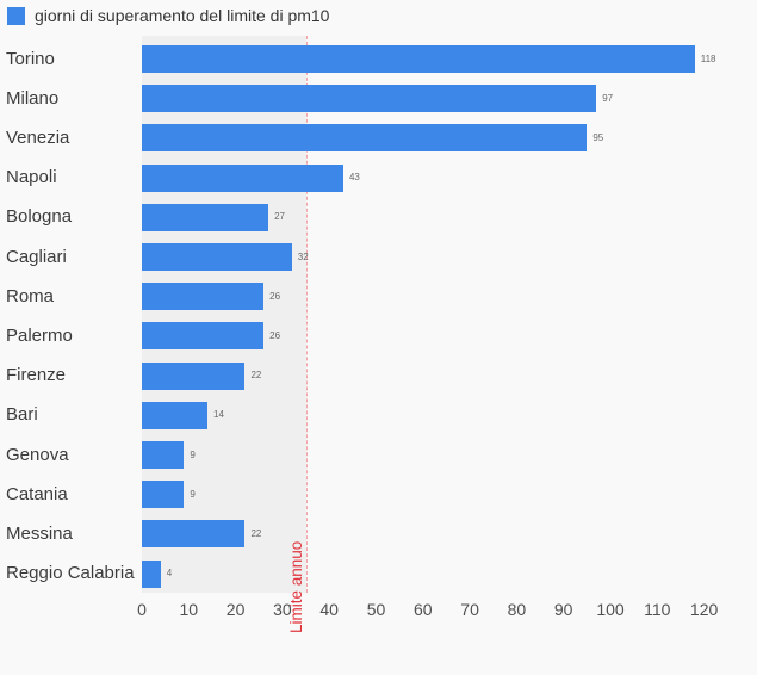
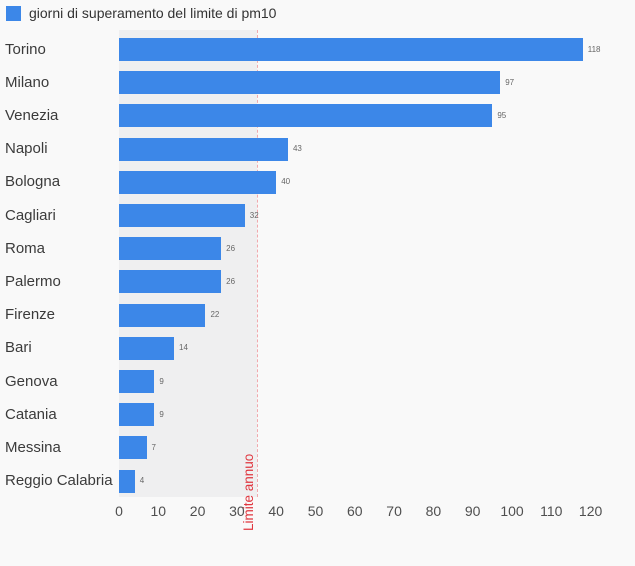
Bologna: 27 -> 40
Messina: 22 -> 7
